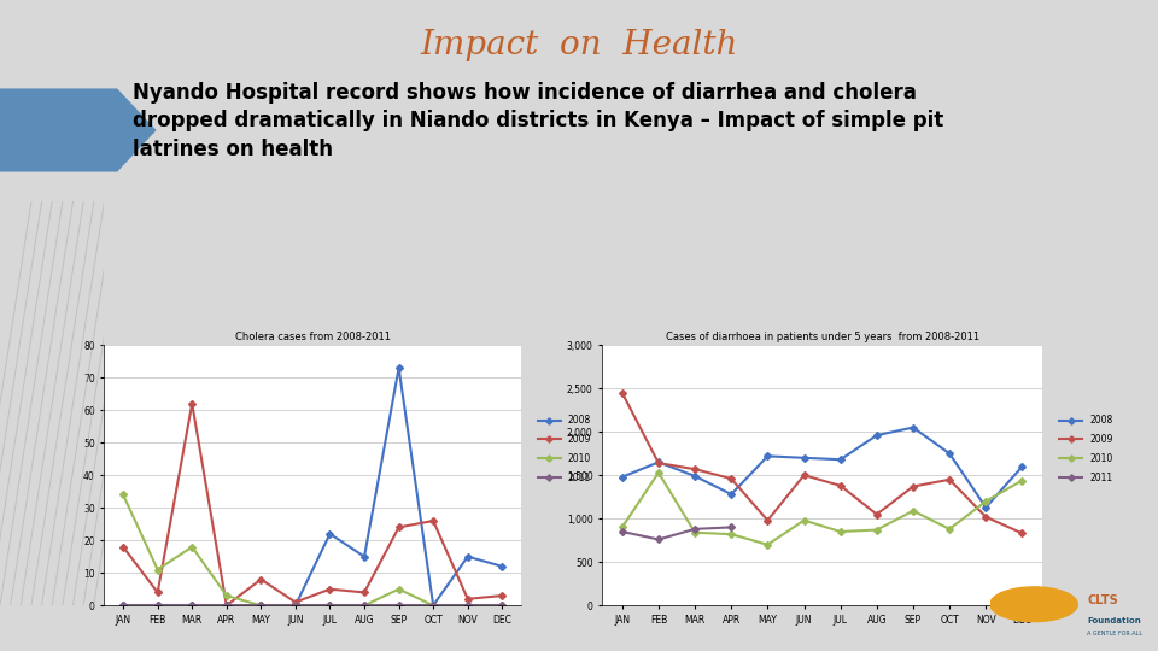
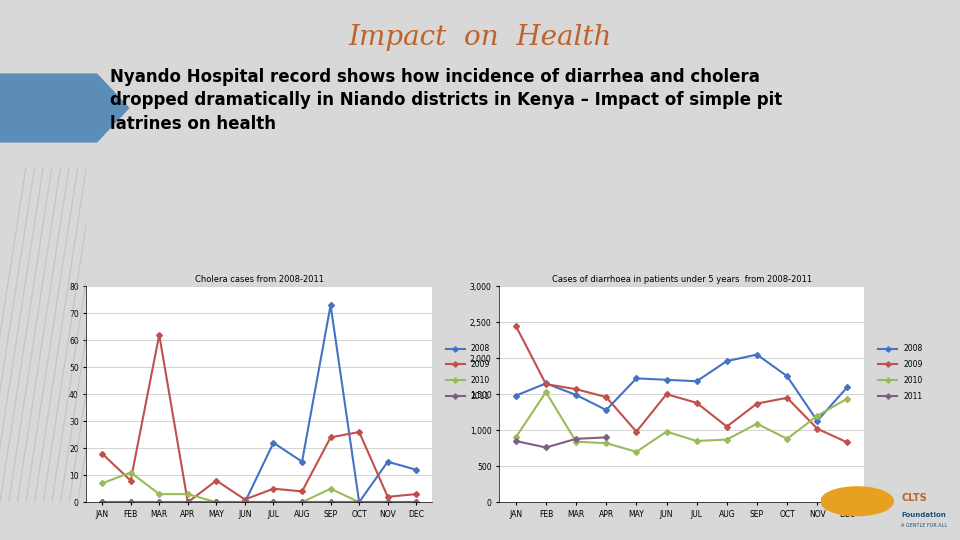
Cholera cases from 2008-2011/2010/JAN: 34 -> 7
Cholera cases from 2008-2011/2009/FEB: 4 -> 8
Cholera cases from 2008-2011/2010/MAR: 18 -> 3
